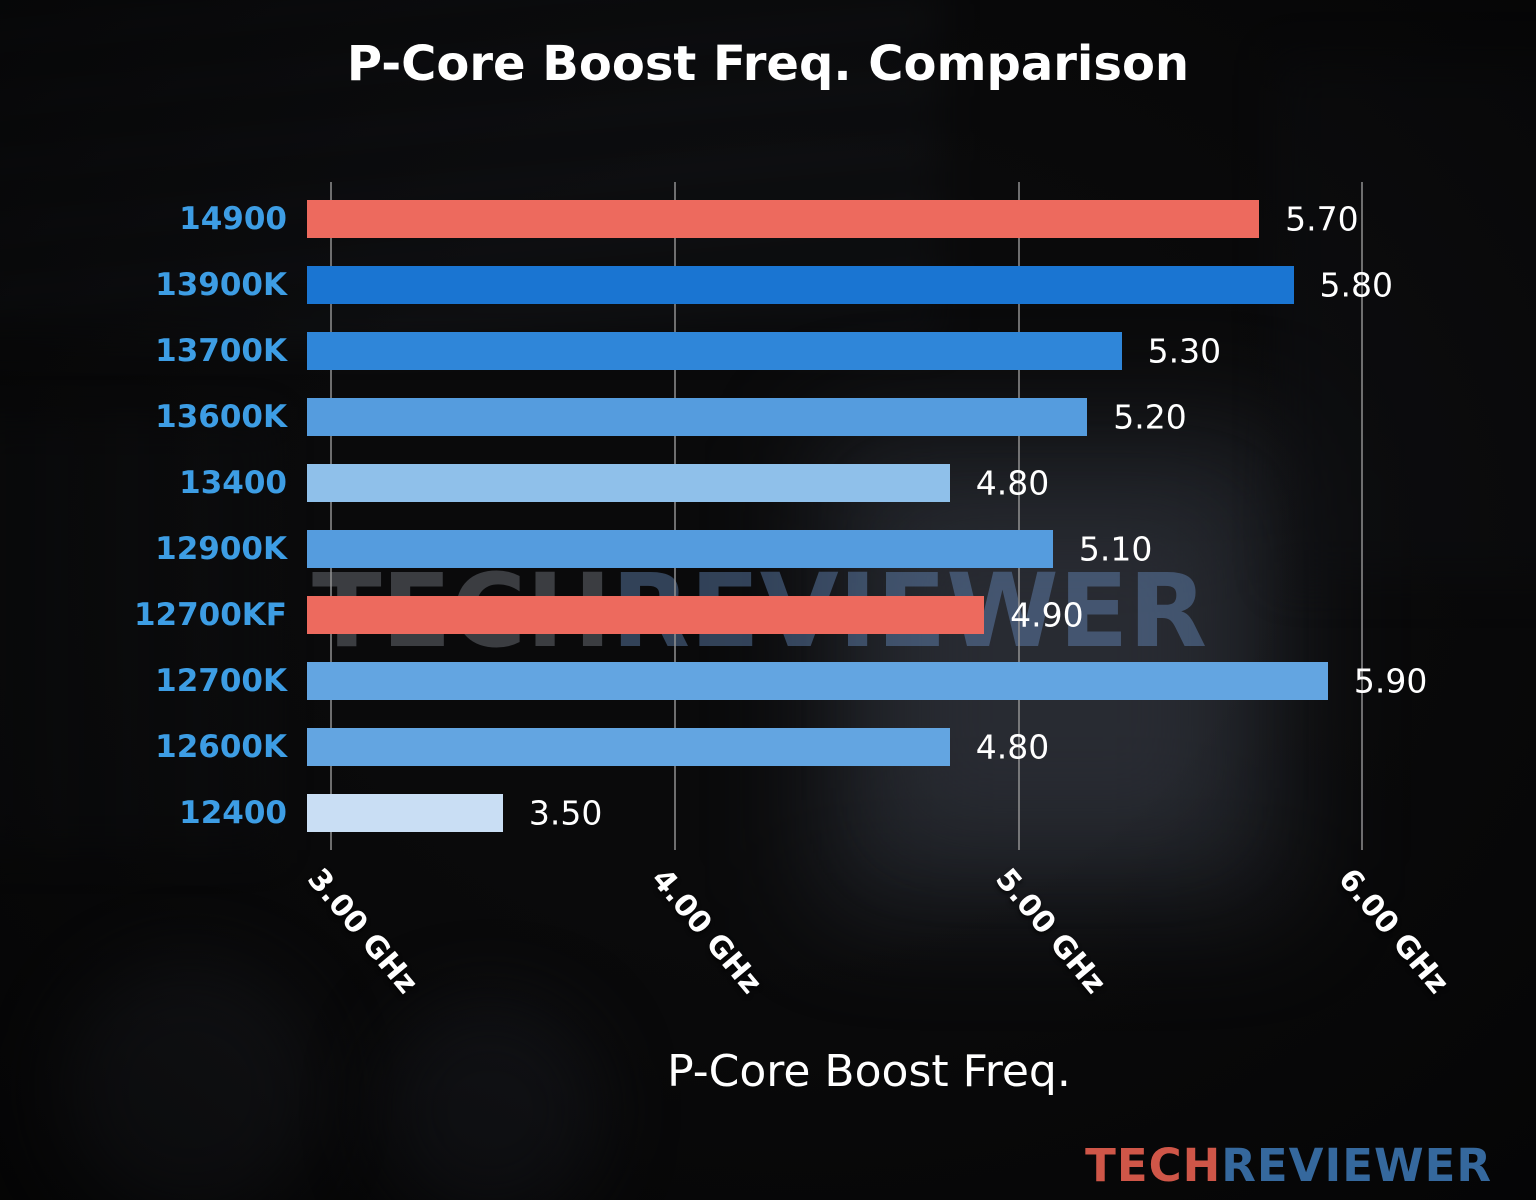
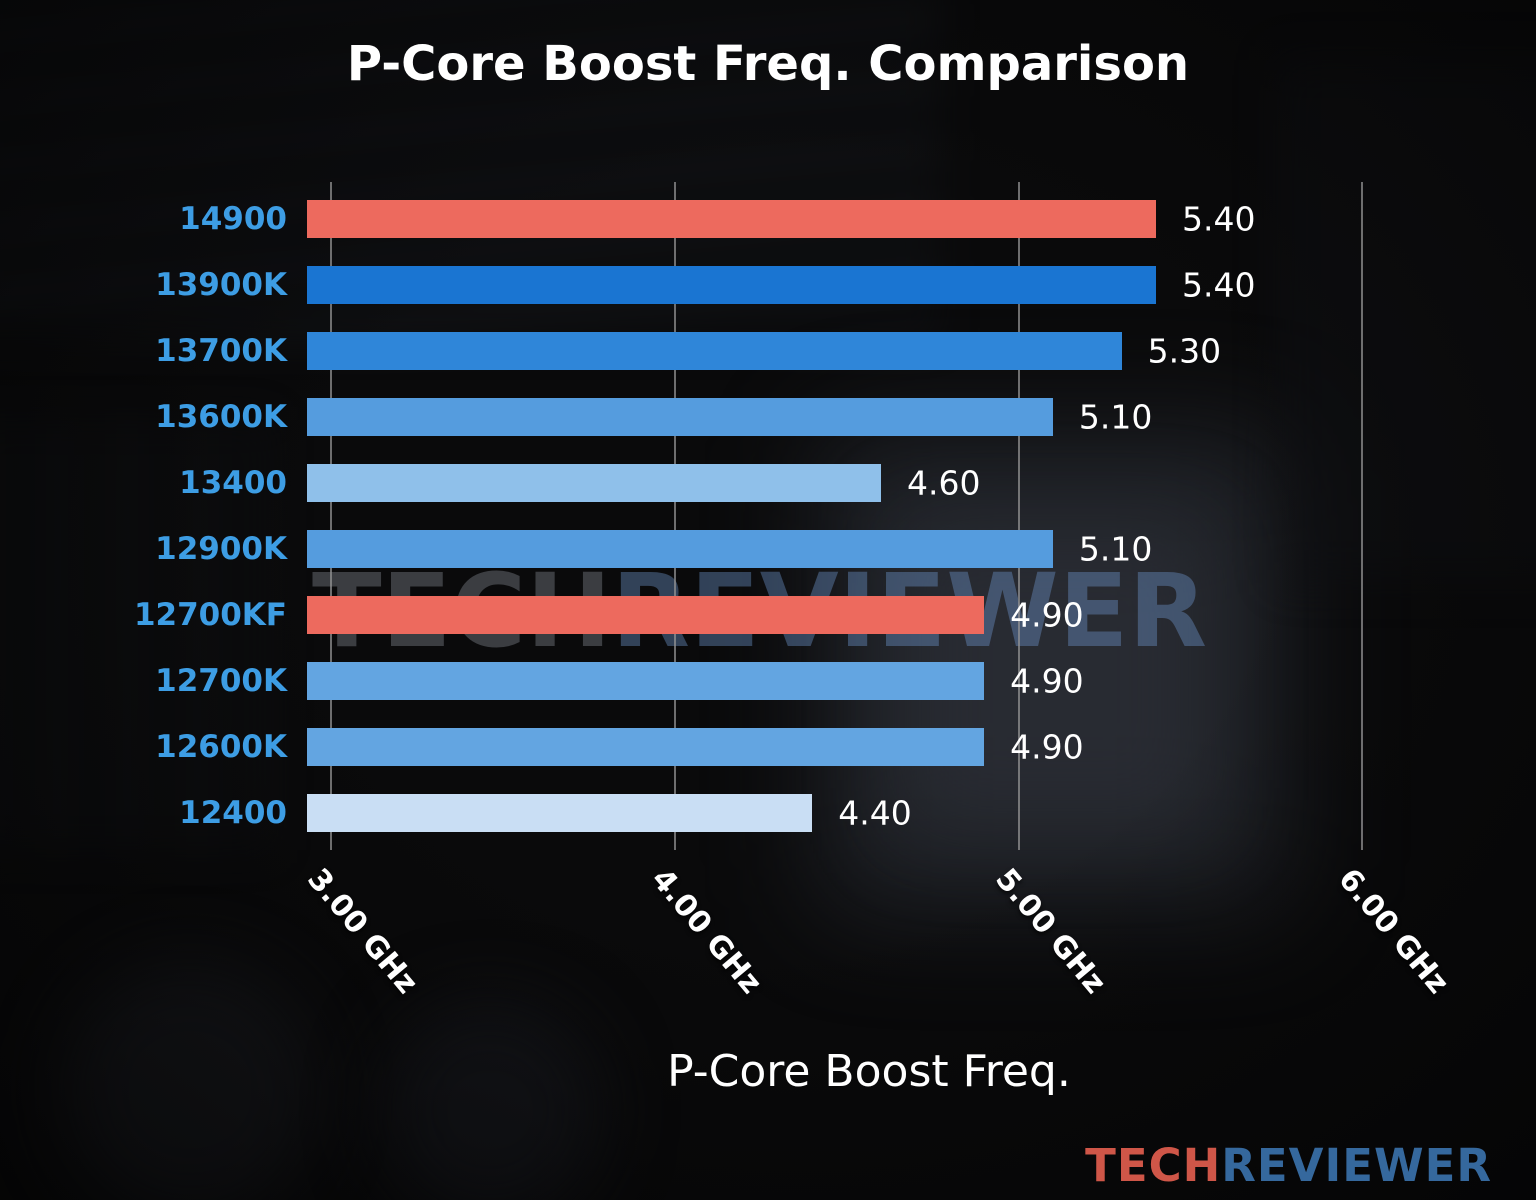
14900: 5.70 -> 5.40
13900K: 5.80 -> 5.40
13600K: 5.20 -> 5.10
13400: 4.80 -> 4.60
12700K: 5.90 -> 4.90
12600K: 4.80 -> 4.90
12400: 3.50 -> 4.40
